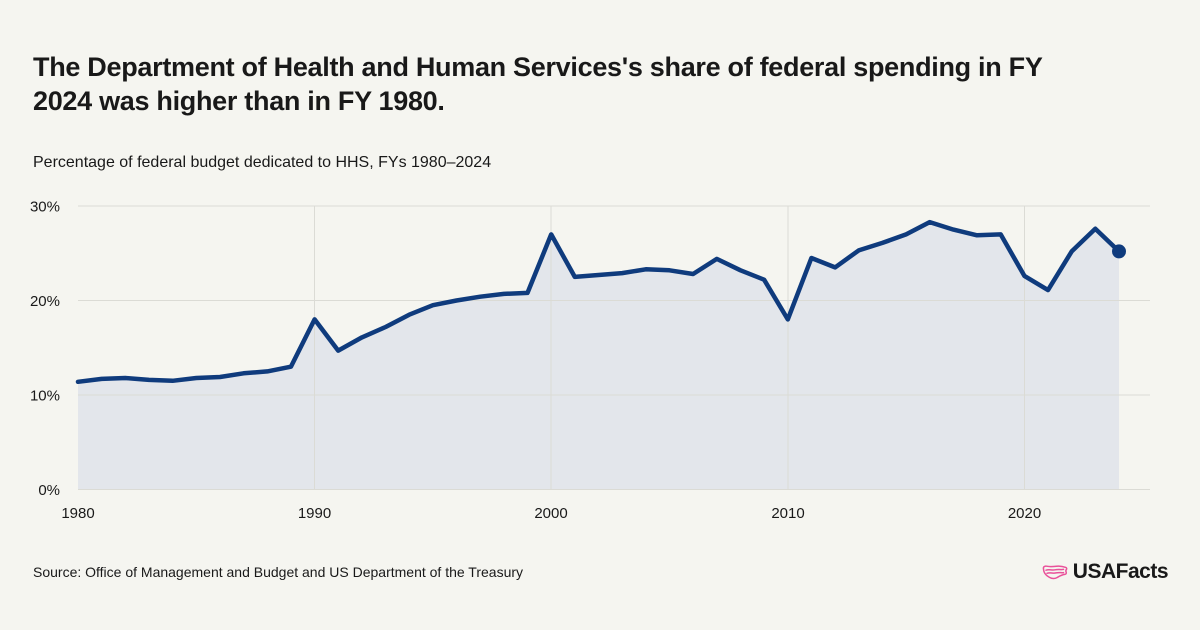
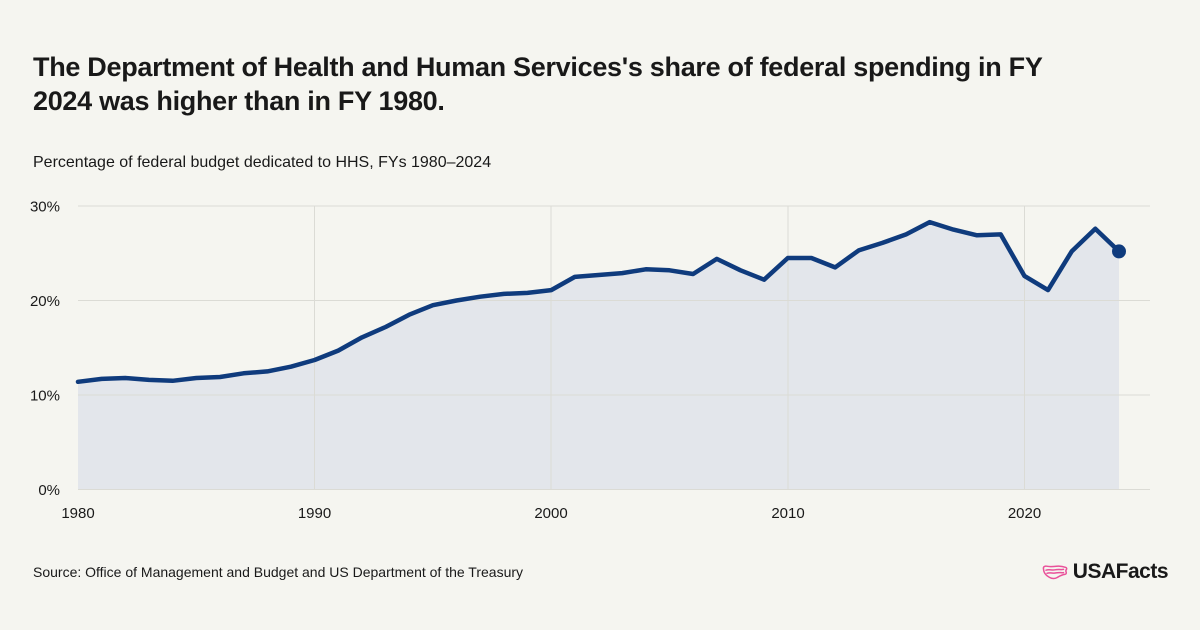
1990: 18% -> 14%
2000: 27% -> 21%
2010: 18% -> 24%
